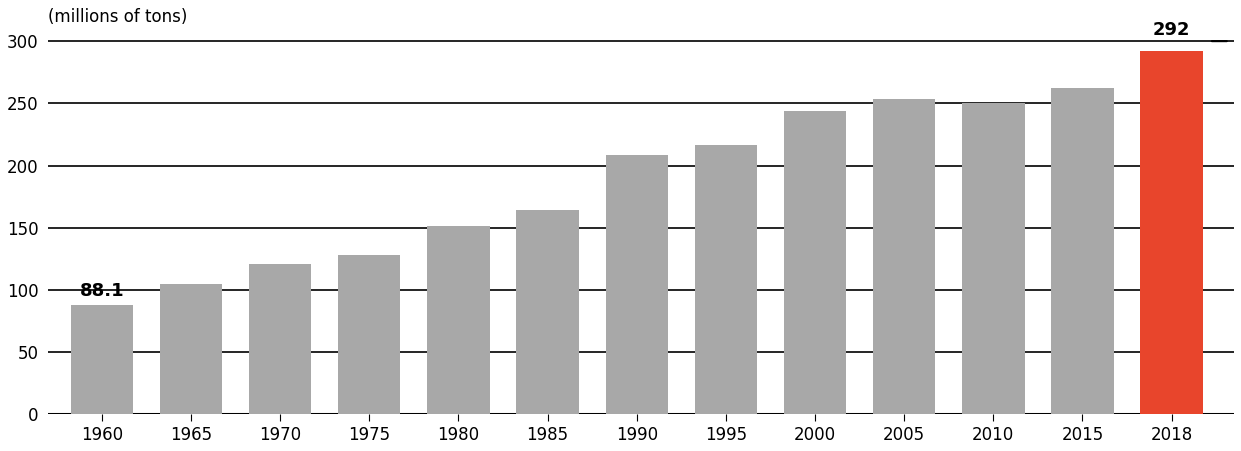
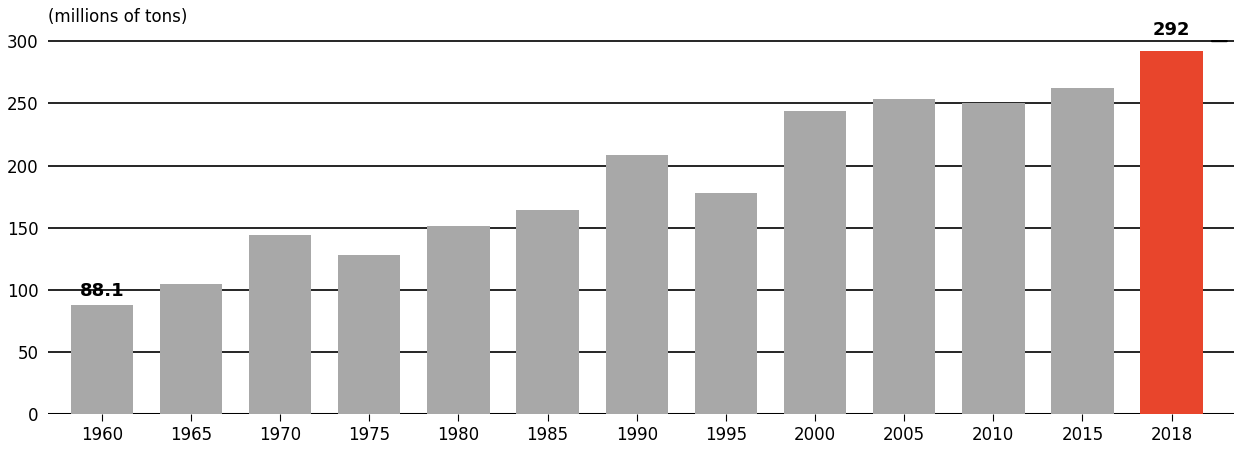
1970: 121 -> 144
1995: 216 -> 178
